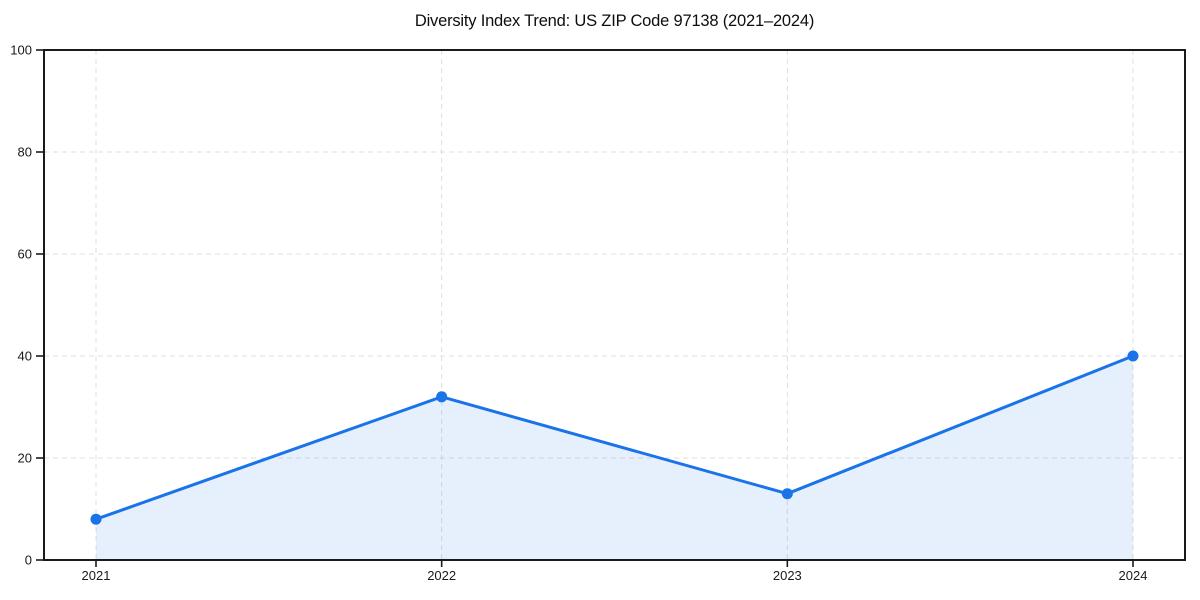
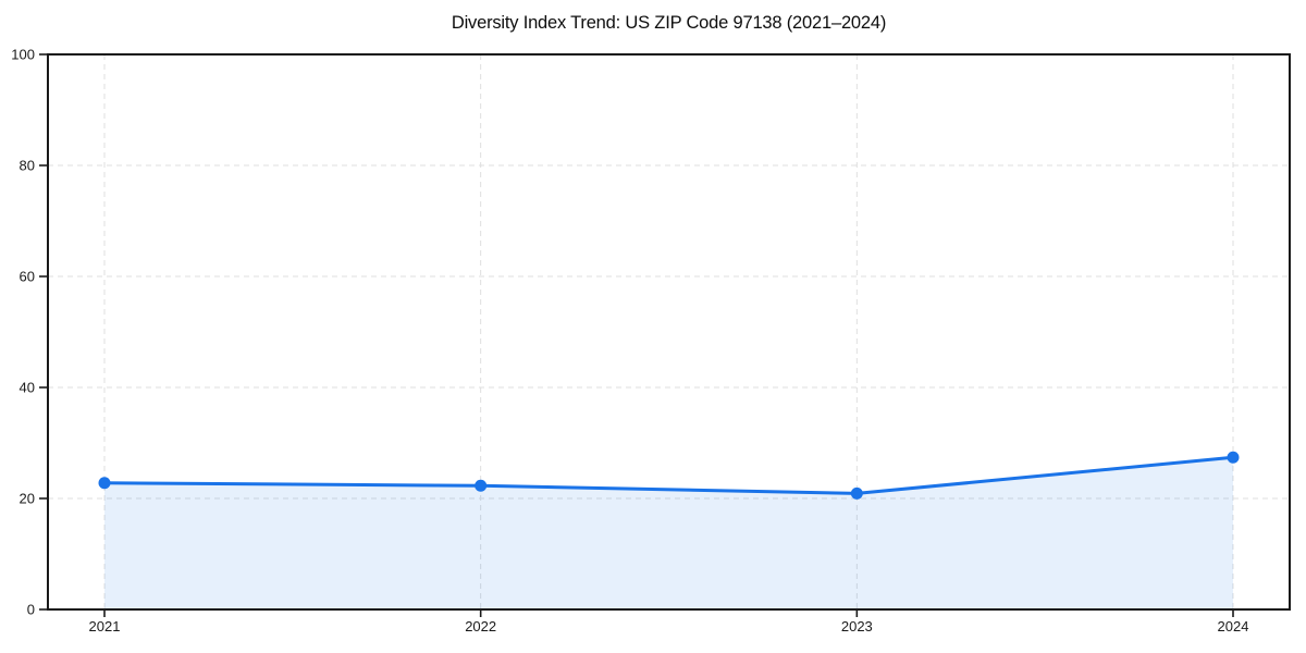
2021: 8 -> 23
2022: 32 -> 22
2023: 13 -> 21
2024: 40 -> 27
